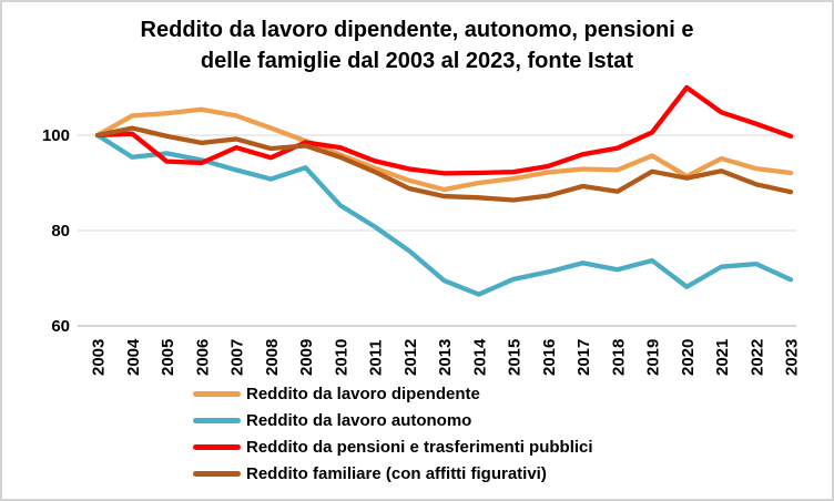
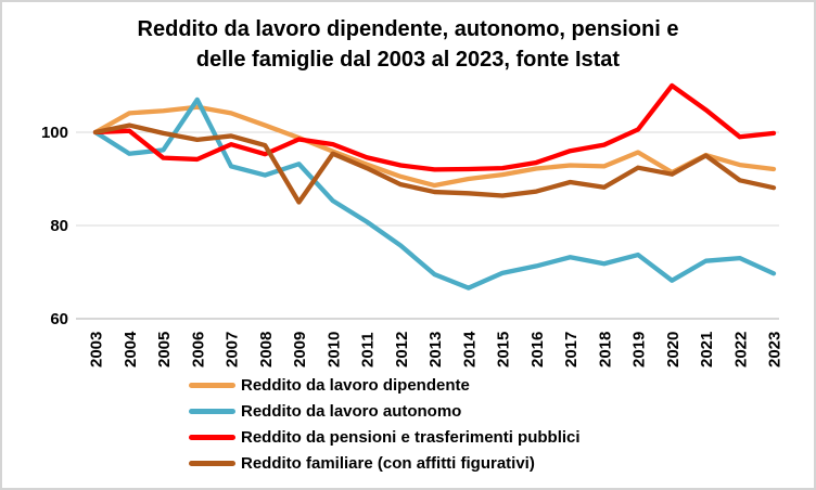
Reddito da lavoro autonomo/2006: 95 -> 107
Reddito familiare (con affitti figurativi)/2009: 98 -> 85
Reddito familiare (con affitti figurativi)/2021: 92 -> 95
Reddito da pensioni e trasferimenti pubblici/2022: 102 -> 99
